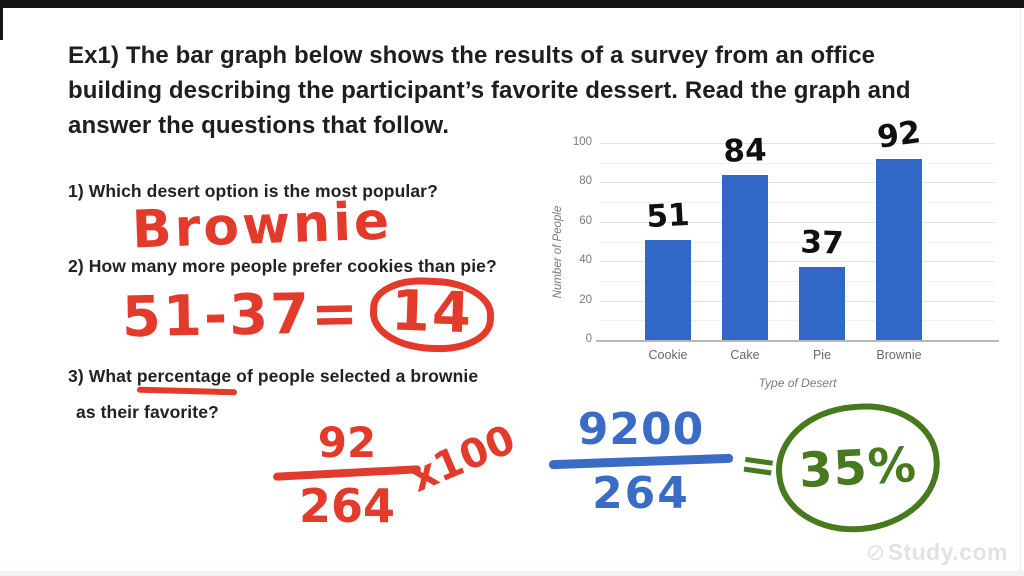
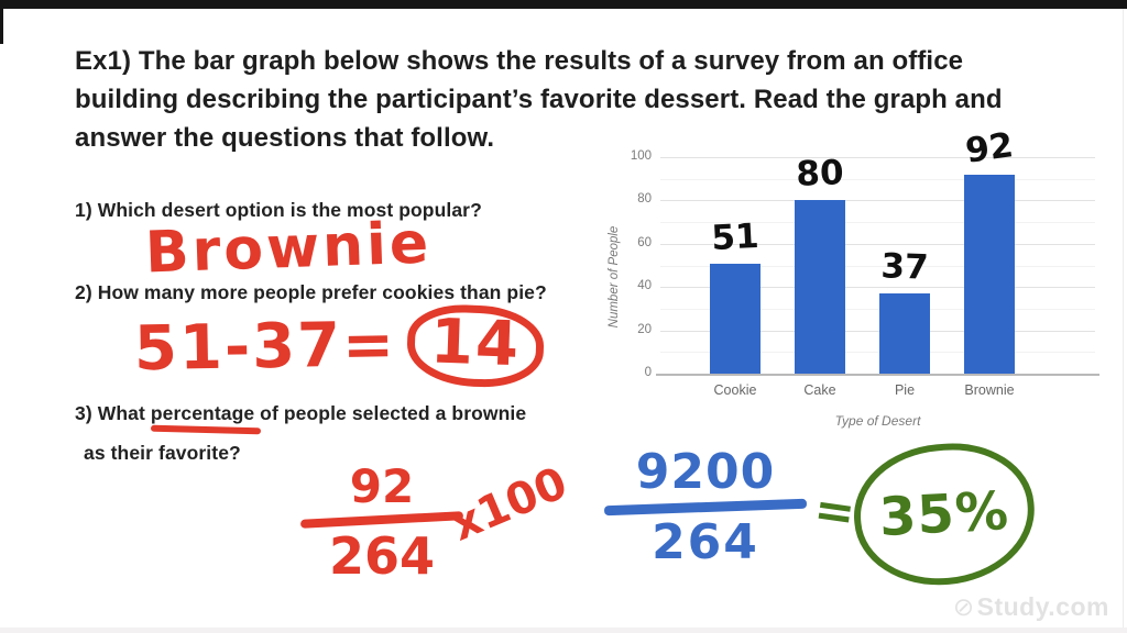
Cake: 84 -> 80
